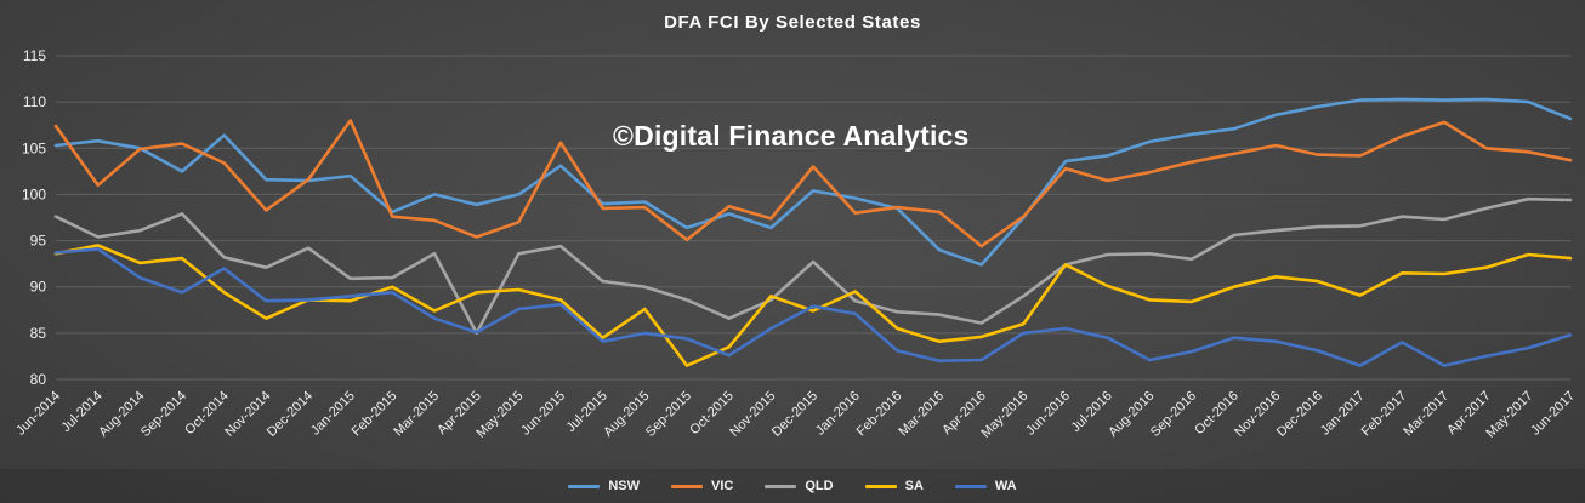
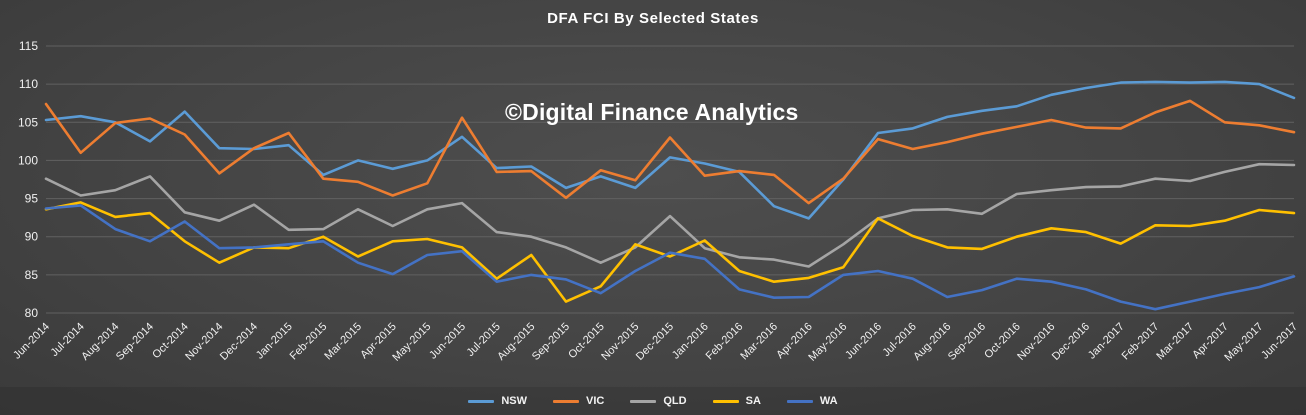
VIC/Jan-2015: 108 -> 104
QLD/Apr-2015: 85 -> 91
WA/Feb-2017: 84 -> 80
